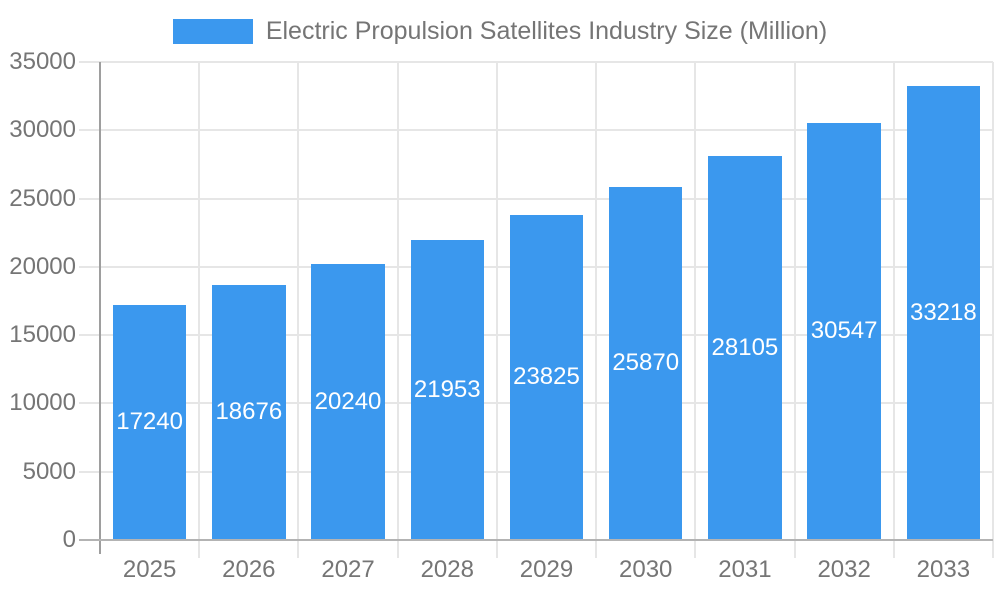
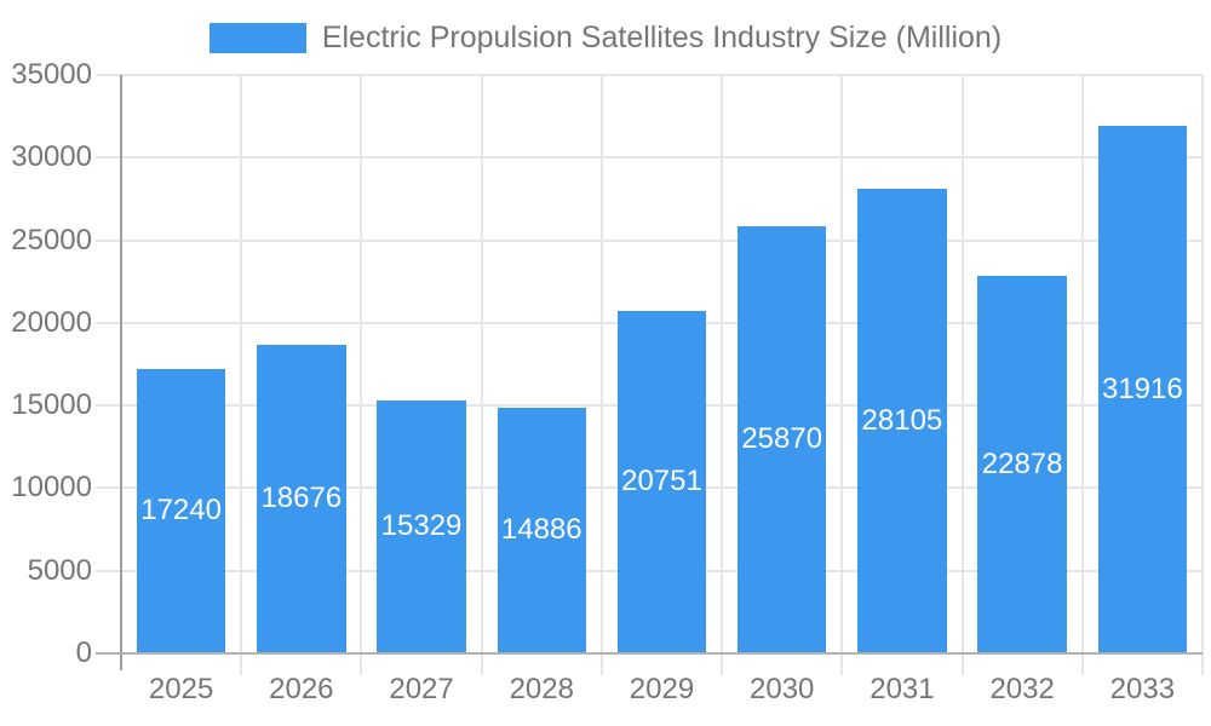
2027: 20240 -> 15329
2028: 21953 -> 14886
2029: 23825 -> 20751
2032: 30547 -> 22878
2033: 33218 -> 31916
